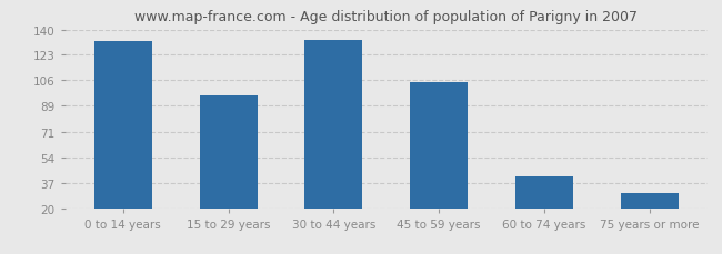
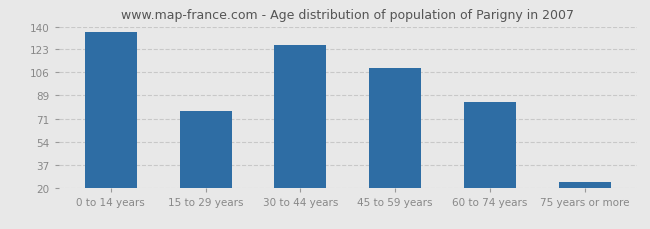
0 to 14 years: 132 -> 136
15 to 29 years: 96 -> 77
30 to 44 years: 133 -> 126
45 to 59 years: 105 -> 109
60 to 74 years: 41 -> 84
75 years or more: 30 -> 24
